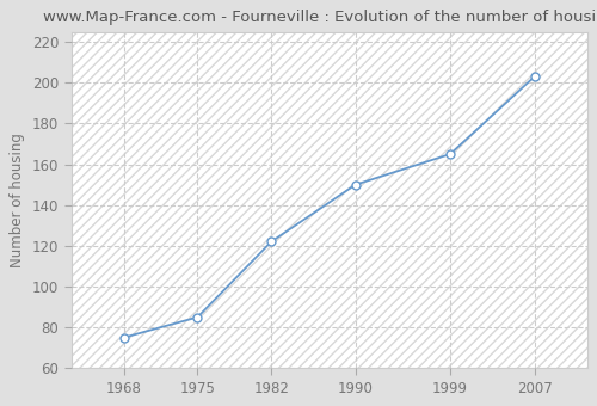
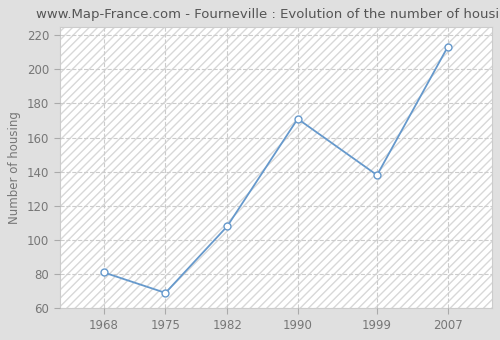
1968: 75 -> 81
1975: 85 -> 69
1982: 122 -> 108
1990: 150 -> 171
1999: 165 -> 138
2007: 203 -> 213
